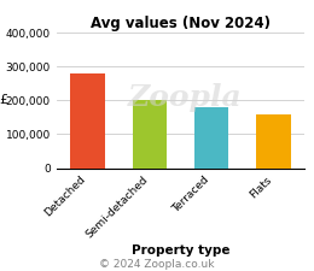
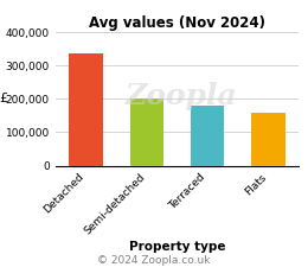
Detached: 280,000 -> 335,000
